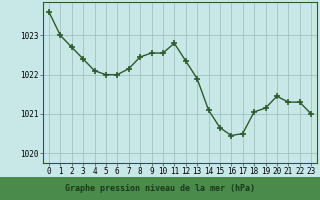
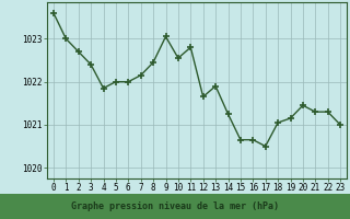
4: 1022.10 -> 1021.85
9: 1022.55 -> 1023.05
12: 1022.35 -> 1021.65
14: 1021.10 -> 1021.25
16: 1020.45 -> 1020.65
